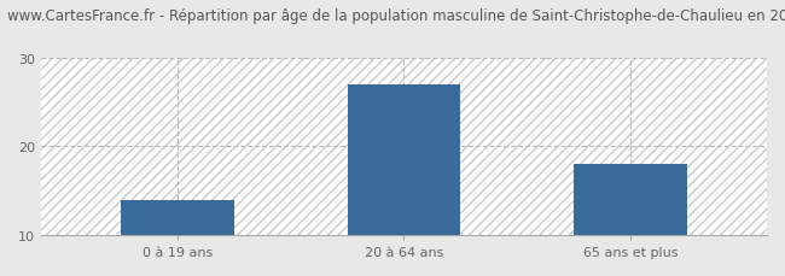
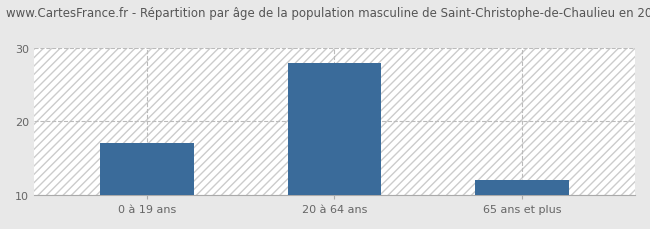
0 à 19 ans: 14 -> 17
20 à 64 ans: 27 -> 28
65 ans et plus: 18 -> 12
